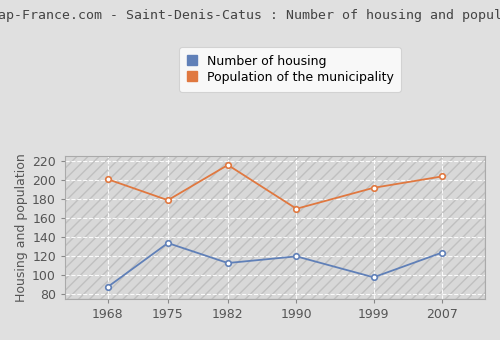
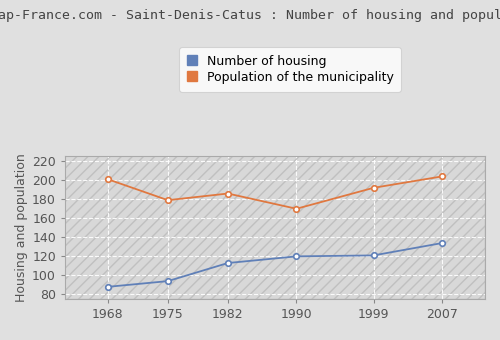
Number of housing/1975: 134 -> 94
Population of the municipality/1982: 216 -> 186
Number of housing/1999: 98 -> 121
Number of housing/2007: 124 -> 134
